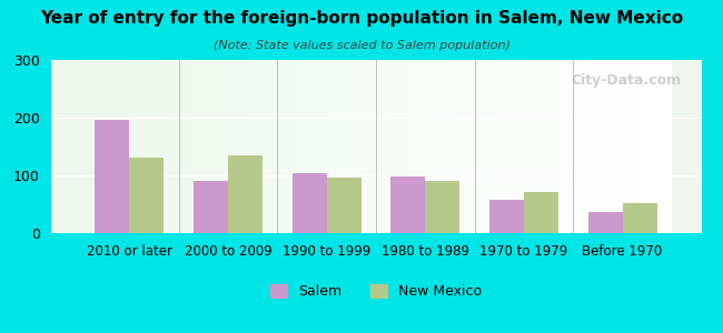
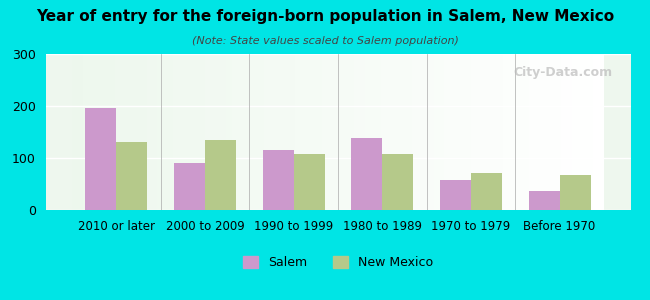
Salem/1990 to 1999: 104 -> 115
New Mexico/1990 to 1999: 96 -> 107
Salem/1980 to 1989: 98 -> 138
New Mexico/1980 to 1989: 90 -> 107
New Mexico/Before 1970: 52 -> 68
